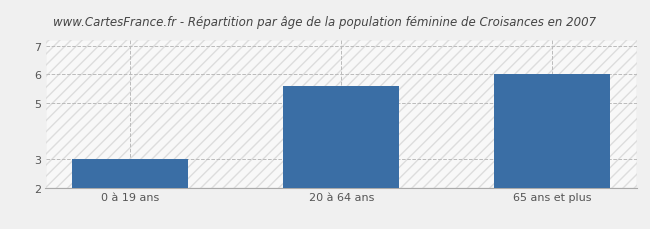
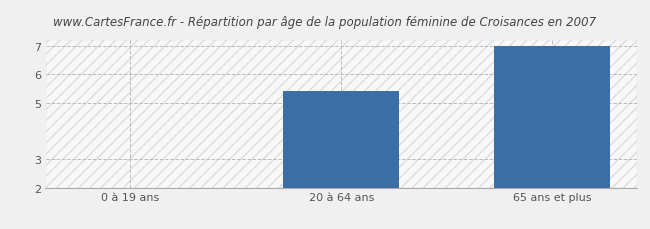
0 à 19 ans: 3.0 -> 2.0
20 à 64 ans: 5.6 -> 5.4
65 ans et plus: 6.0 -> 7.0
